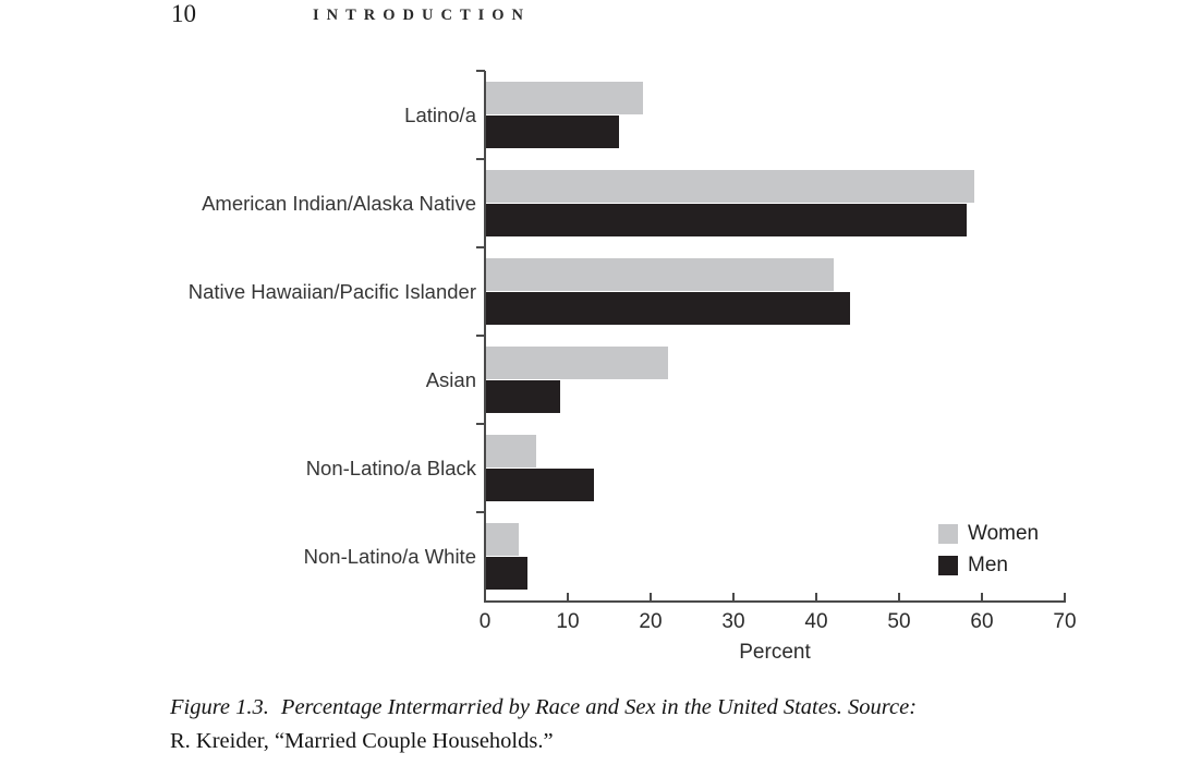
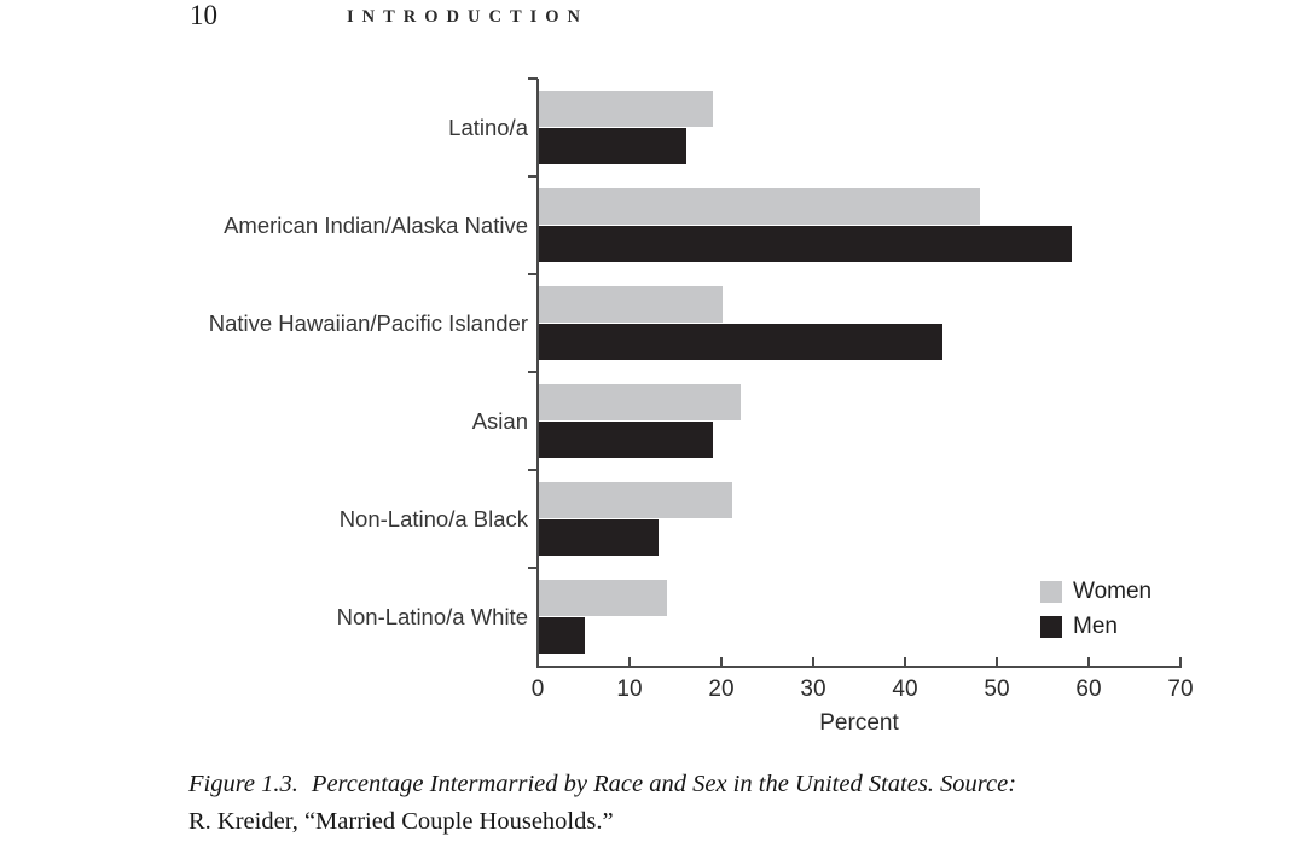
Women/American Indian/Alaska Native: 59 -> 48
Women/Native Hawaiian/Pacific Islander: 42 -> 20
Men/Asian: 9 -> 19
Women/Non-Latino/a Black: 6 -> 21
Women/Non-Latino/a White: 4 -> 14
